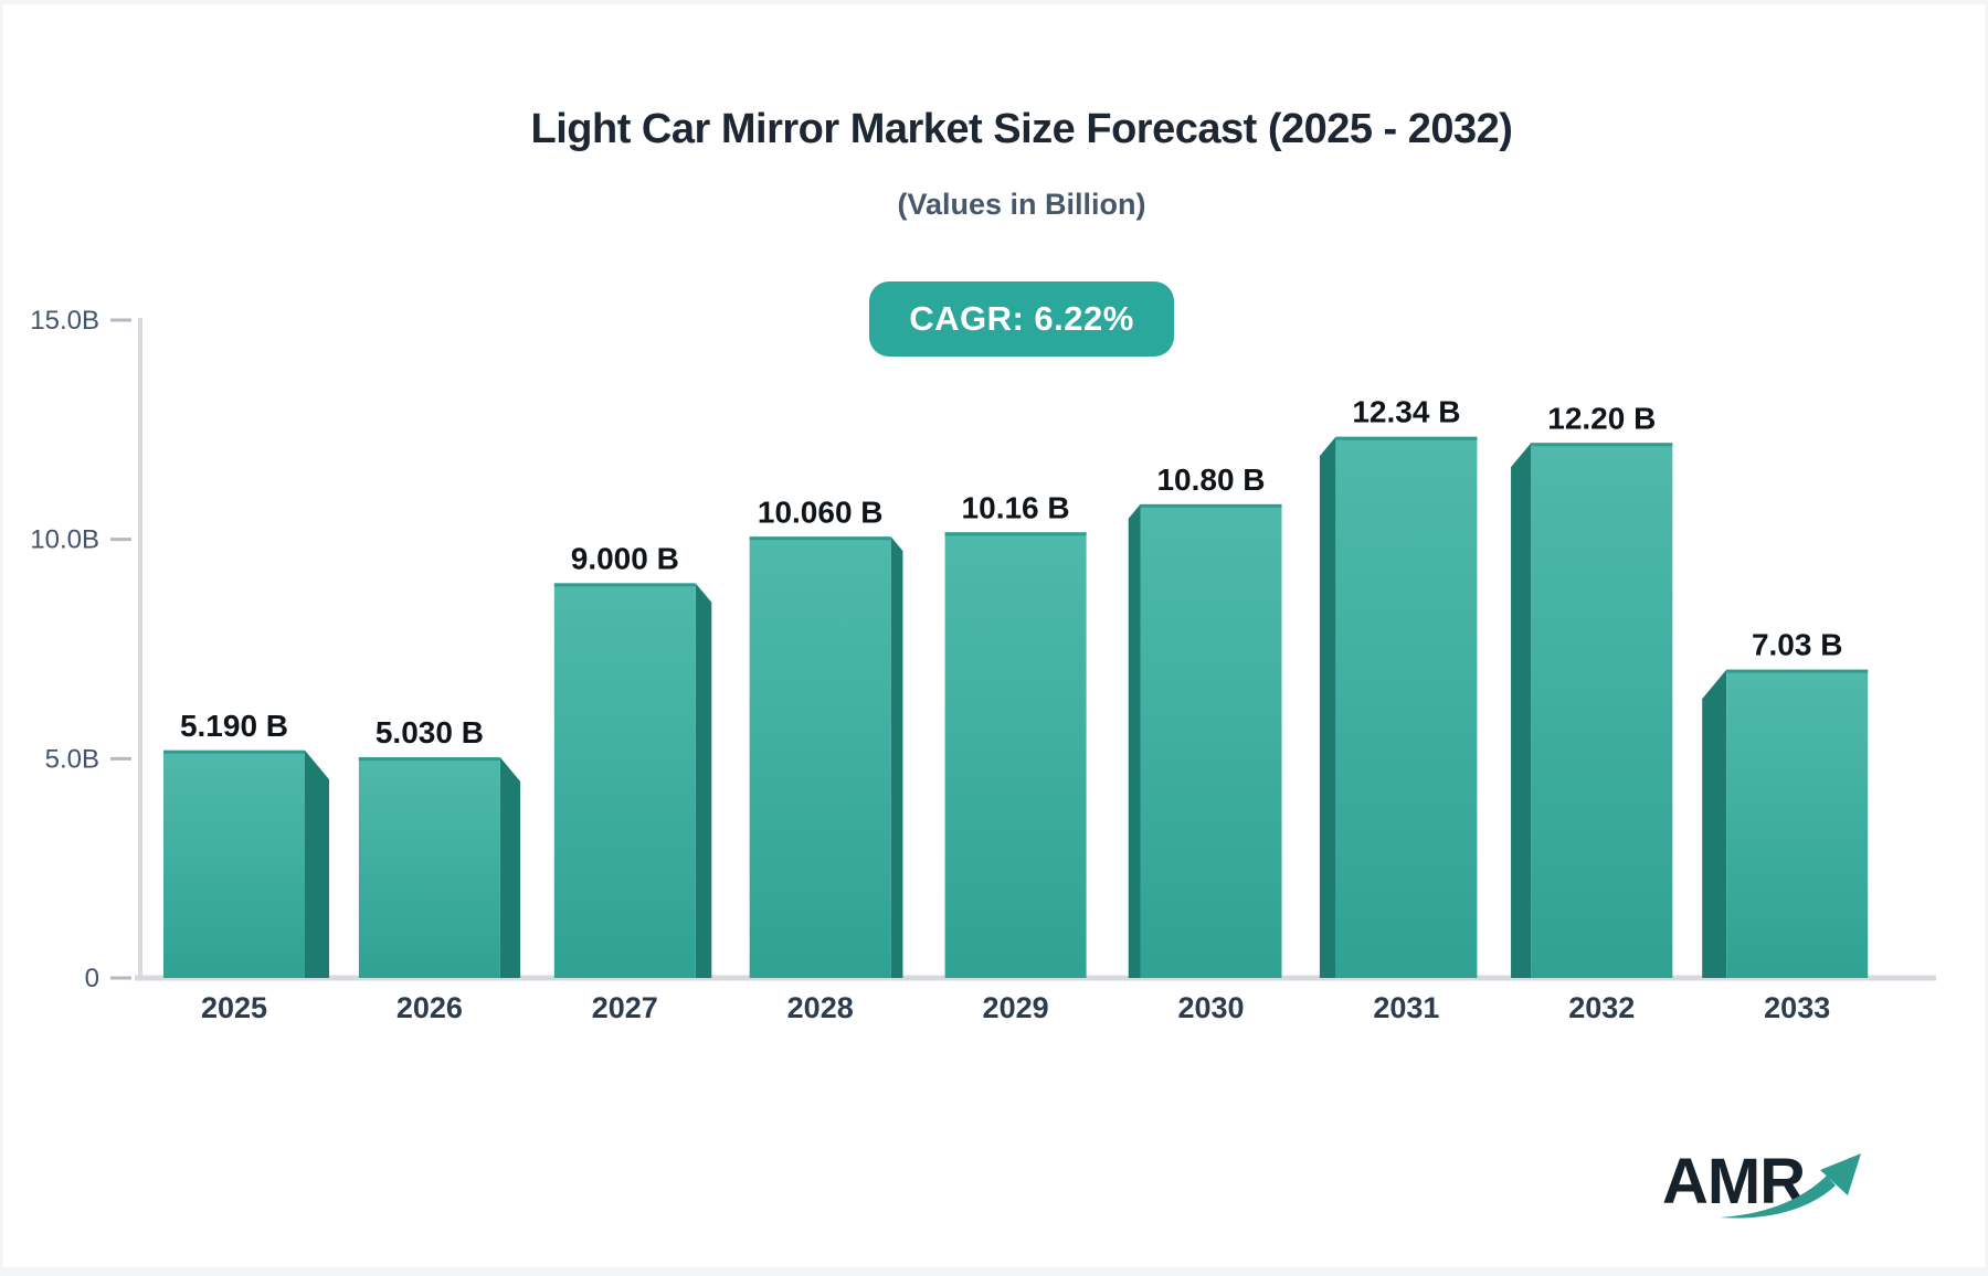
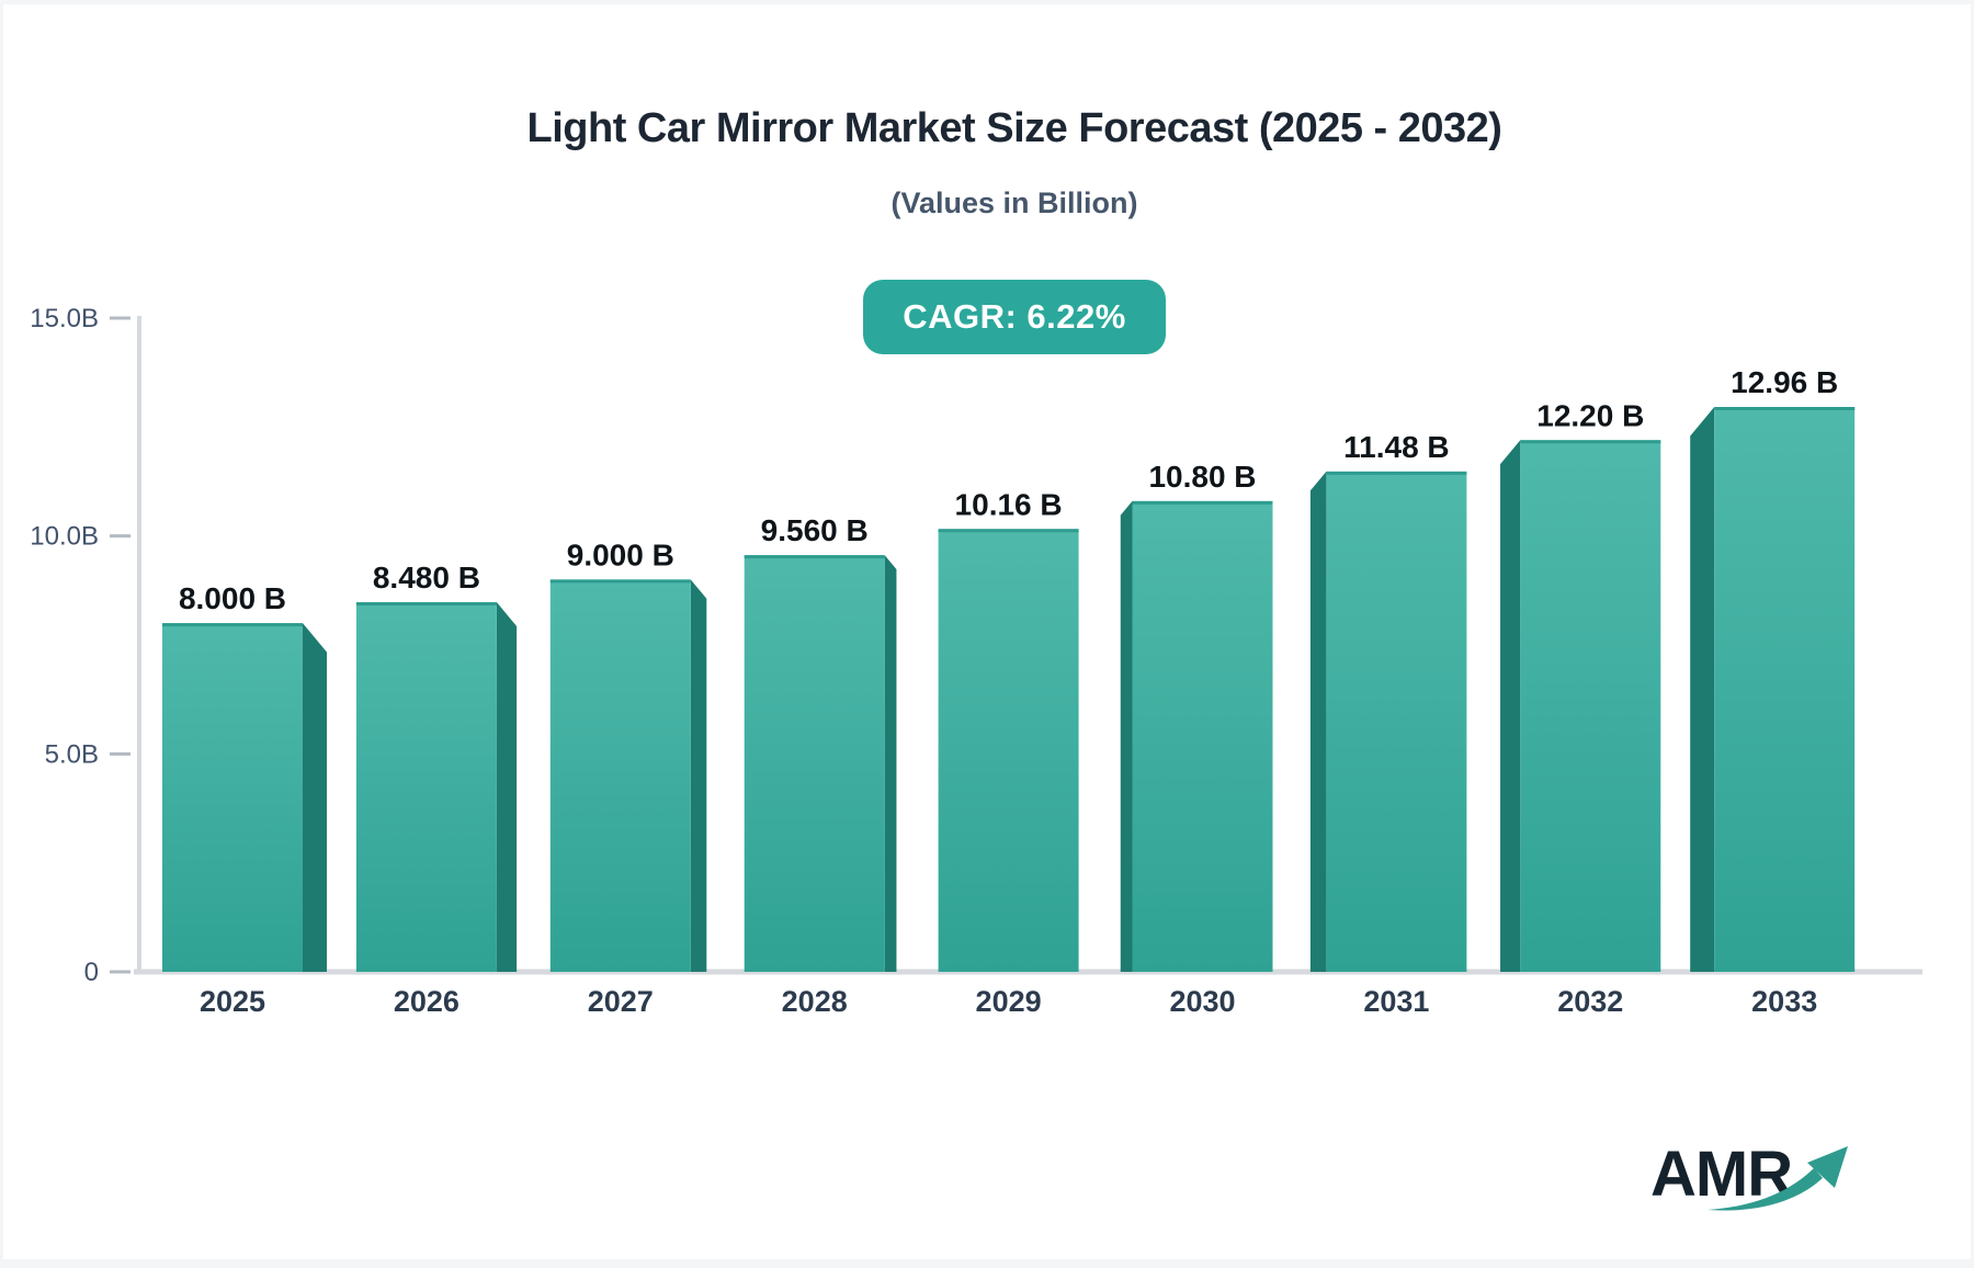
2025: 5.190 -> 8.000
2026: 5.030 -> 8.480
2028: 10.060 -> 9.560
2031: 12.34 -> 11.48
2033: 7.03 -> 12.96
